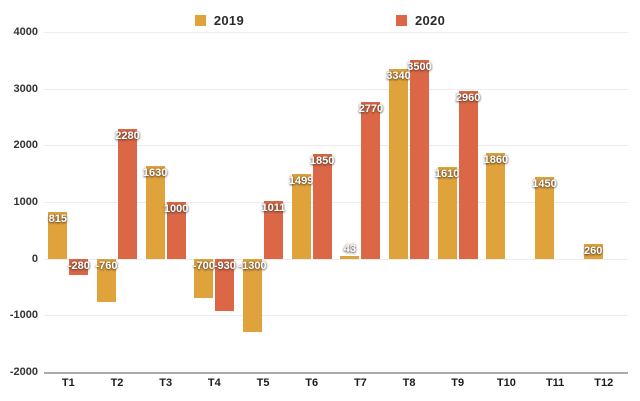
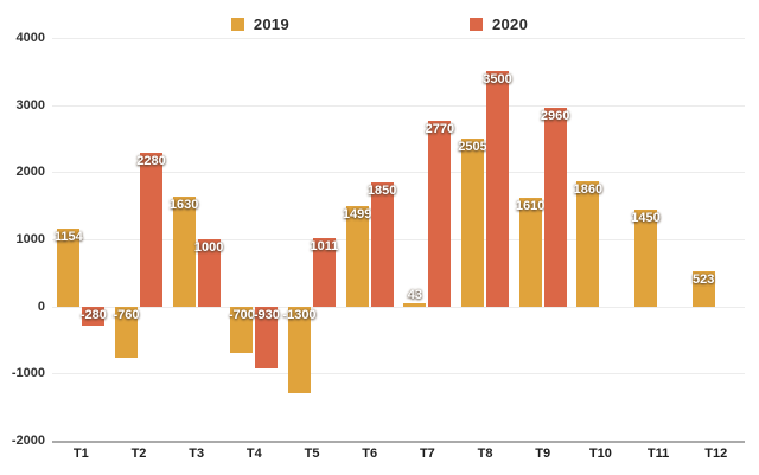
2019/T1: 815 -> 1154
2019/T8: 3340 -> 2505
2019/T12: 260 -> 523
